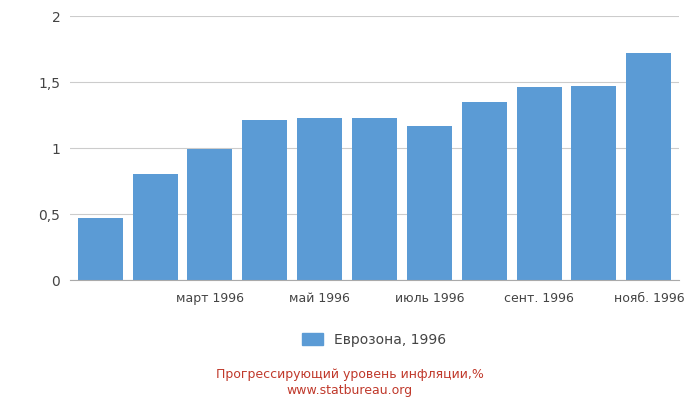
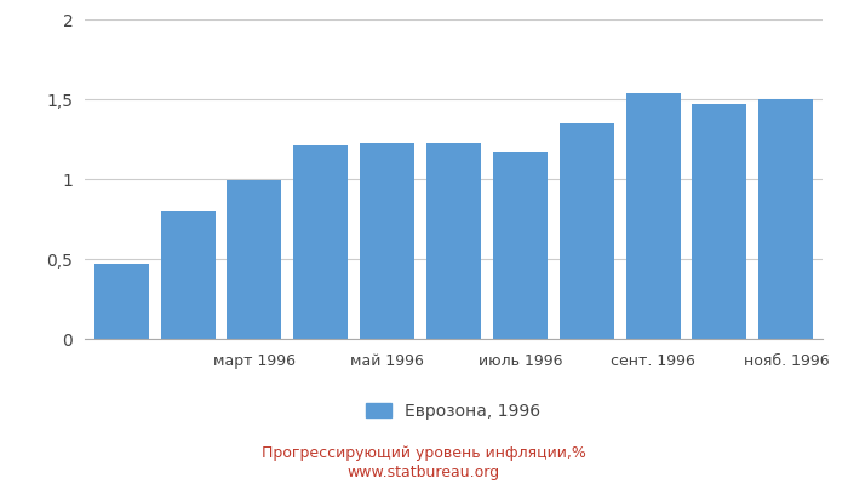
сент. 1996: 1,46 -> 1,54
нояб. 1996: 1,72 -> 1,50
